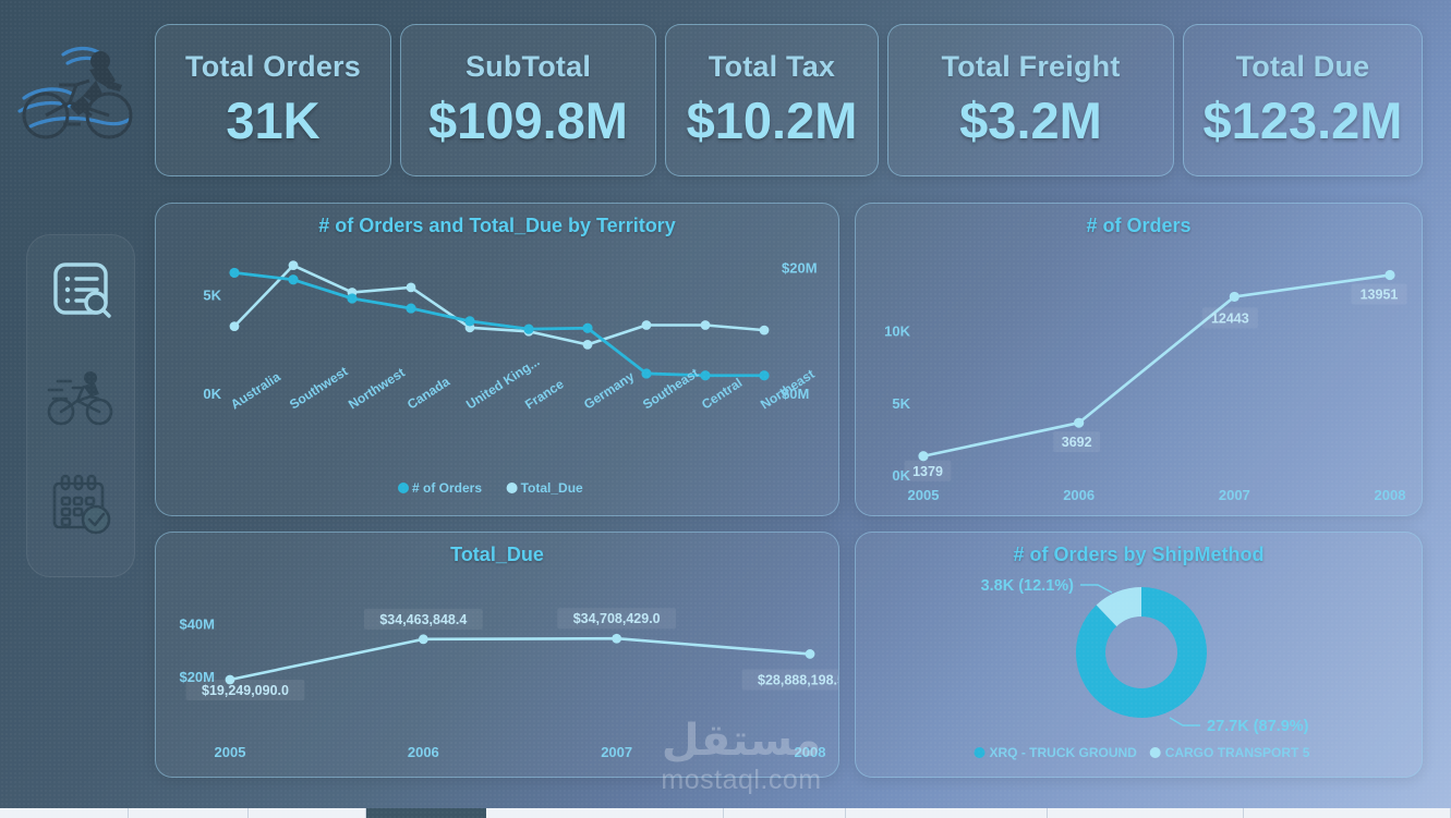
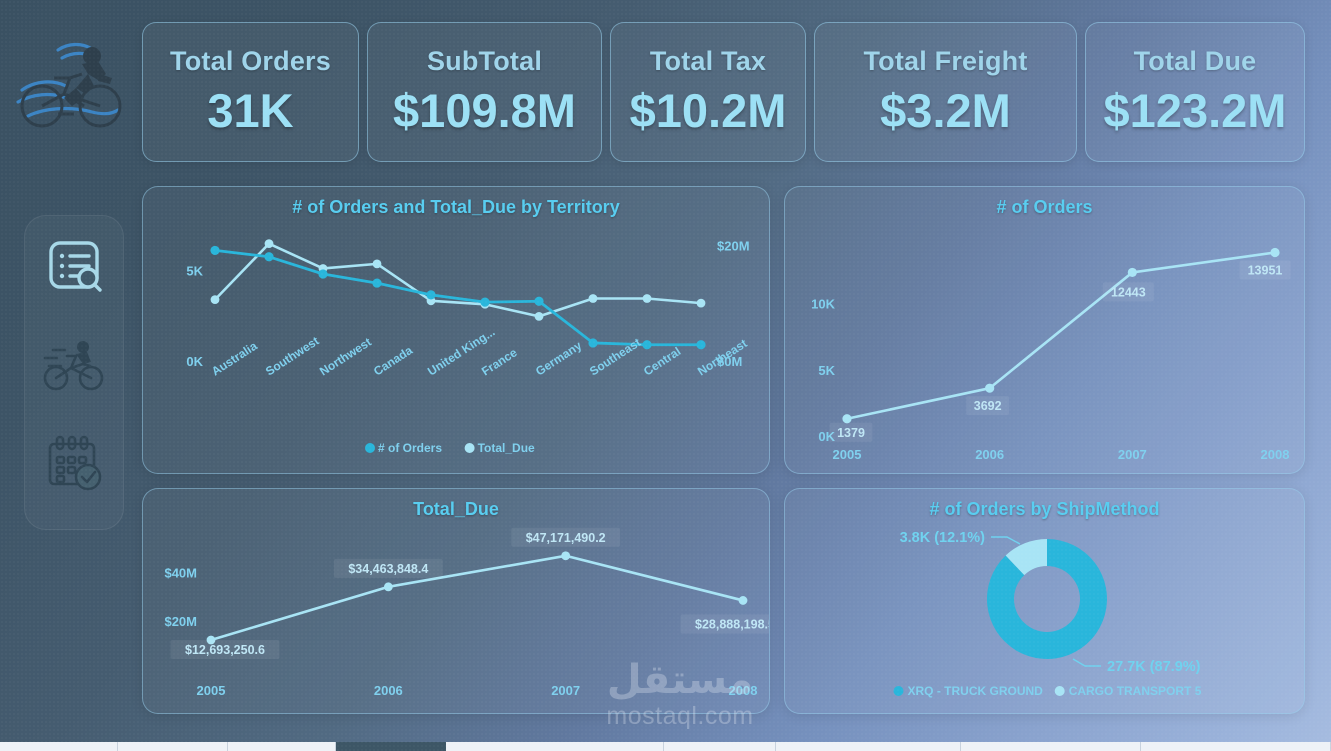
Total_Due/2005: $19,249,090.0 -> $12,693,250.6
Total_Due/2007: $34,708,429.0 -> $47,171,490.2
